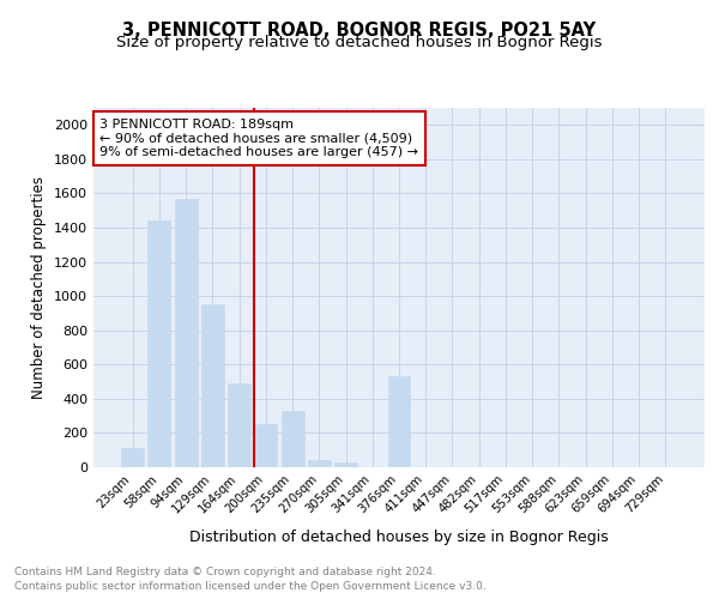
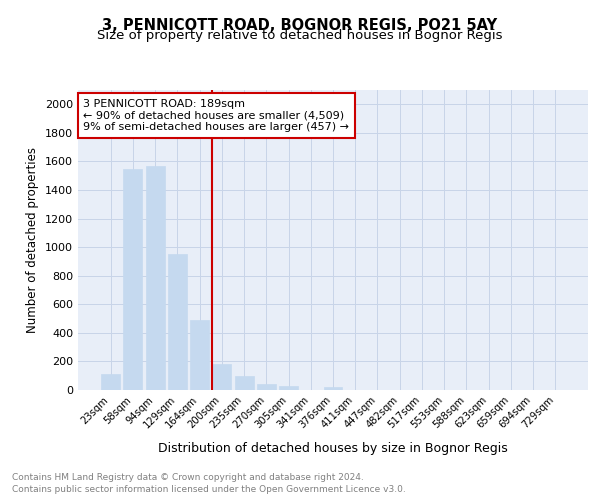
58sqm: 1440 -> 1540
200sqm: 250 -> 180
235sqm: 330 -> 100
376sqm: 530 -> 20
